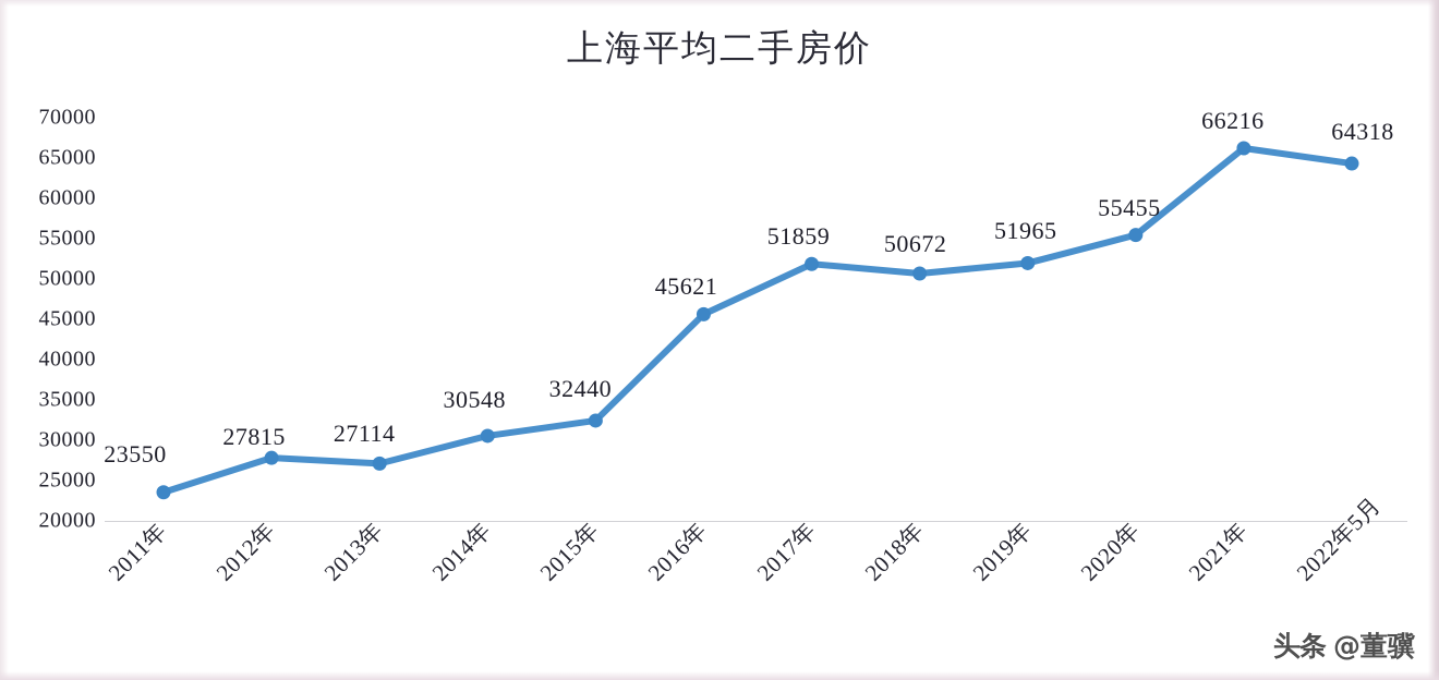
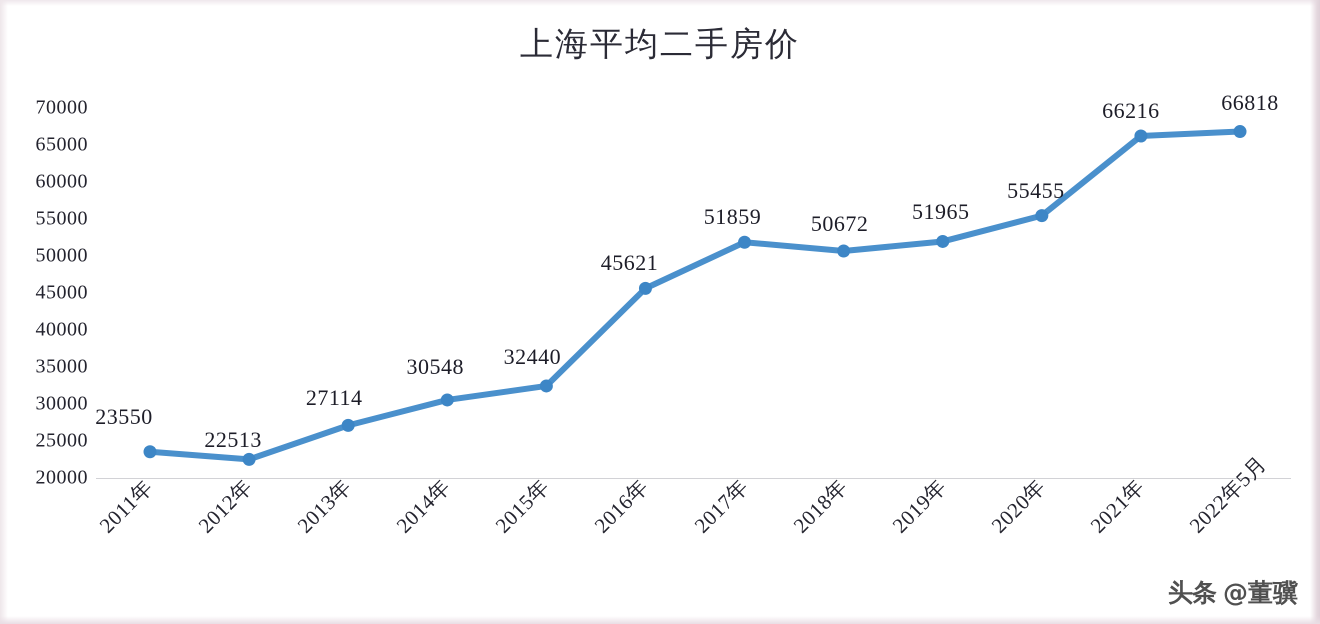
2012年: 27815 -> 22513
2022年5月: 64318 -> 66818
